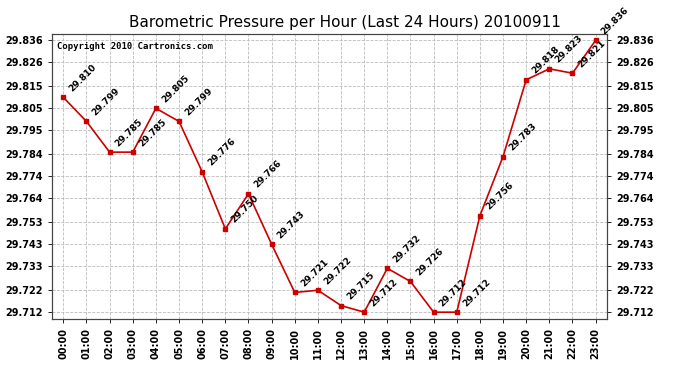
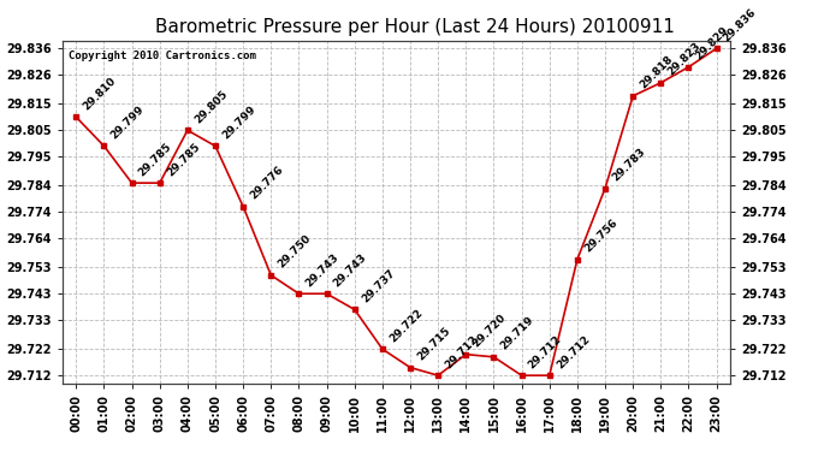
08:00: 29.766 -> 29.743
10:00: 29.721 -> 29.737
14:00: 29.732 -> 29.720
15:00: 29.726 -> 29.719
22:00: 29.821 -> 29.829
